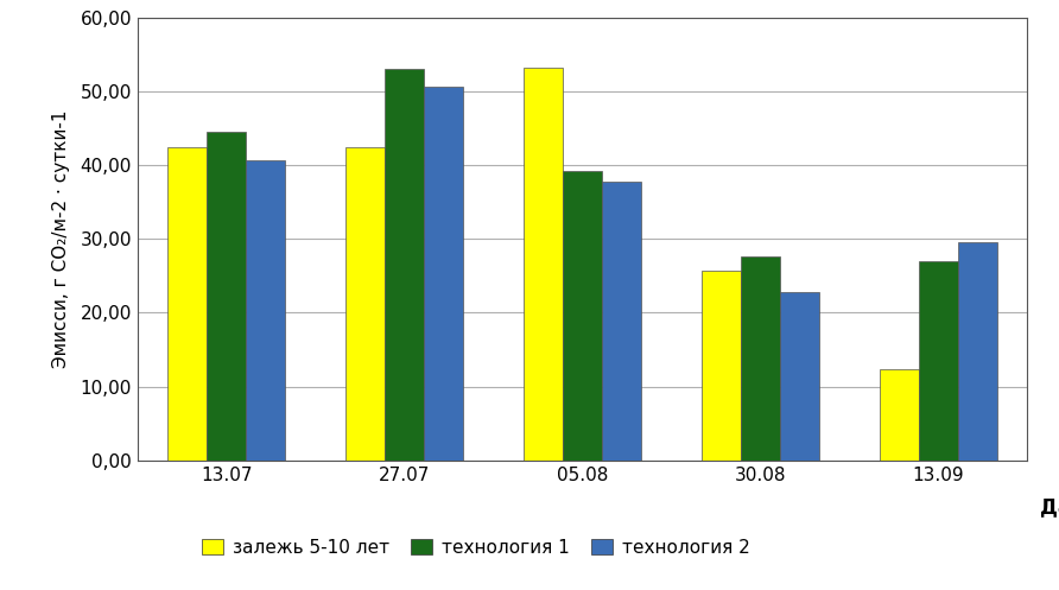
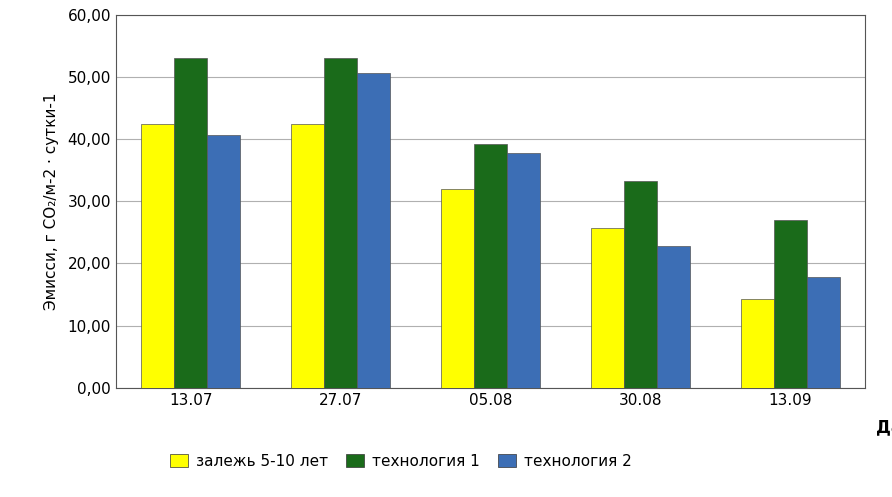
технология 1/13.07: 44,6 -> 53,0
залежь 5-10 лет/05.08: 53,2 -> 32,0
технология 1/30.08: 27,6 -> 33,2
залежь 5-10 лет/13.09: 12,4 -> 14,2
технология 2/13.09: 29,6 -> 17,8
